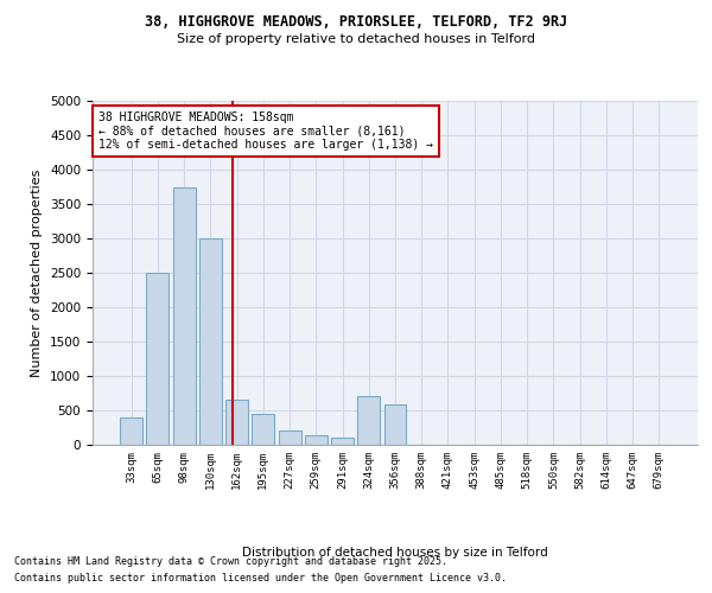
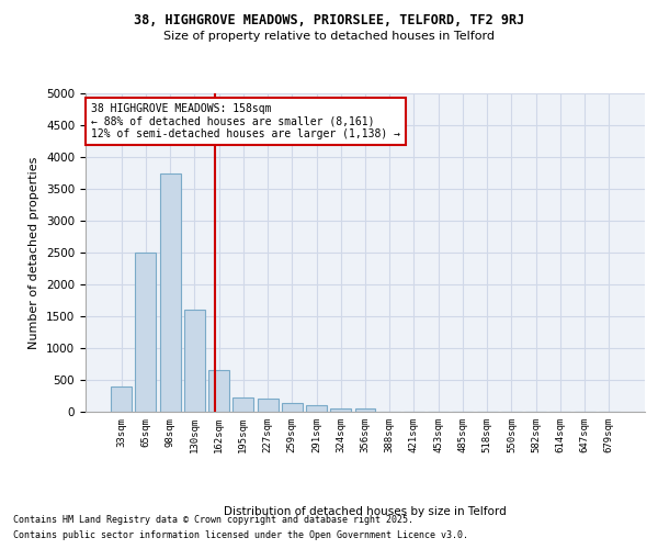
130sqm: 3000 -> 1600
195sqm: 440 -> 230
324sqm: 700 -> 60
356sqm: 580 -> 50
